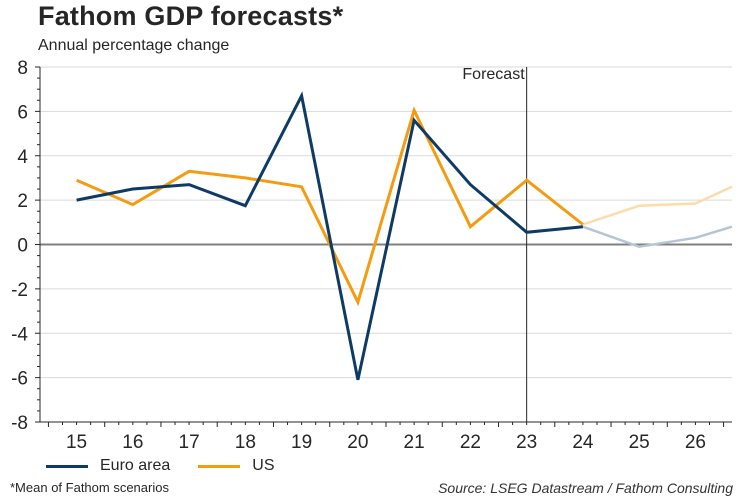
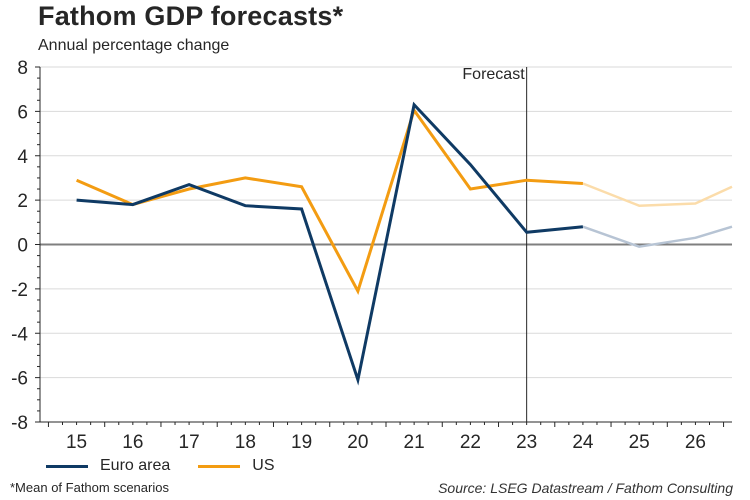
Euro area/16: 2.5 -> 1.8
US/17: 3.3 -> 2.5
Euro area/19: 6.7 -> 1.6
US/20: -2.6 -> -2.1
Euro area/21: 5.6 -> 6.3
Euro area/22: 2.7 -> 3.6
US/22: 0.8 -> 2.5
US/24: 0.9 -> 2.8
